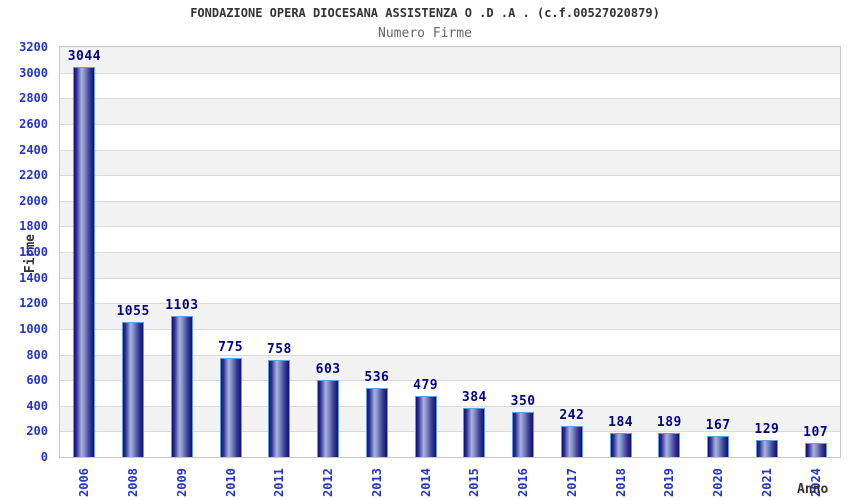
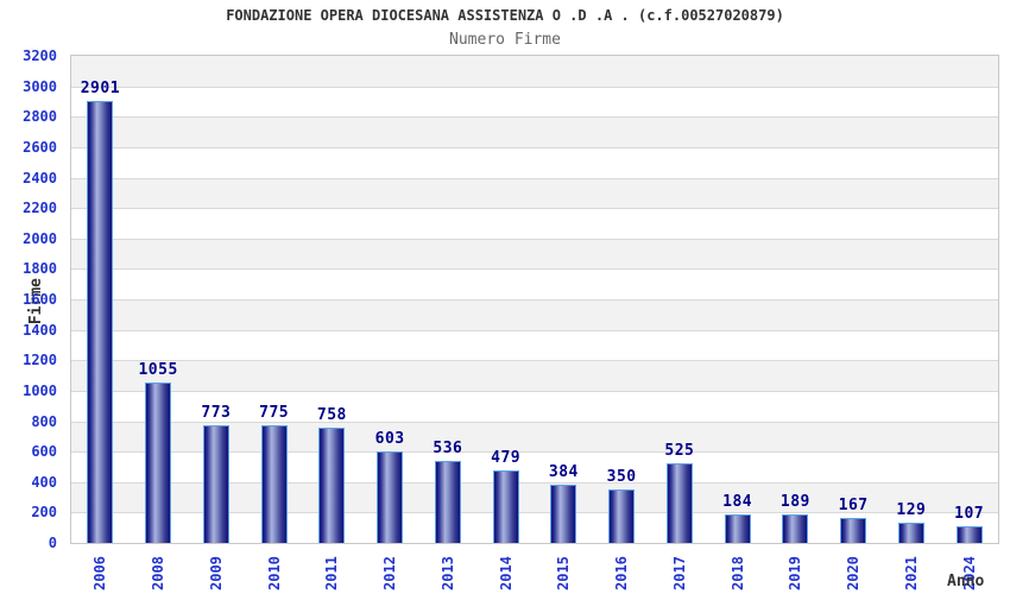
2006: 3044 -> 2901
2009: 1103 -> 773
2017: 242 -> 525
